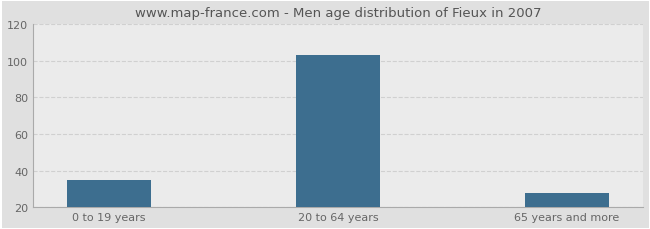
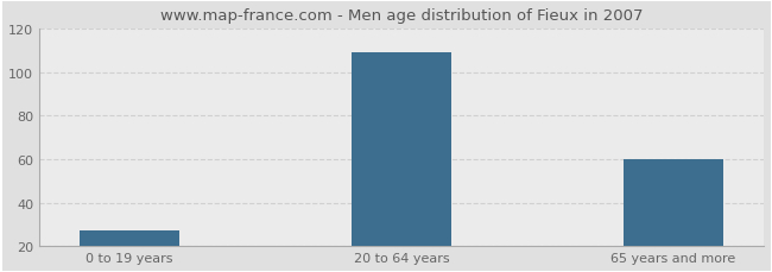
0 to 19 years: 35 -> 27
20 to 64 years: 103 -> 109
65 years and more: 28 -> 60
